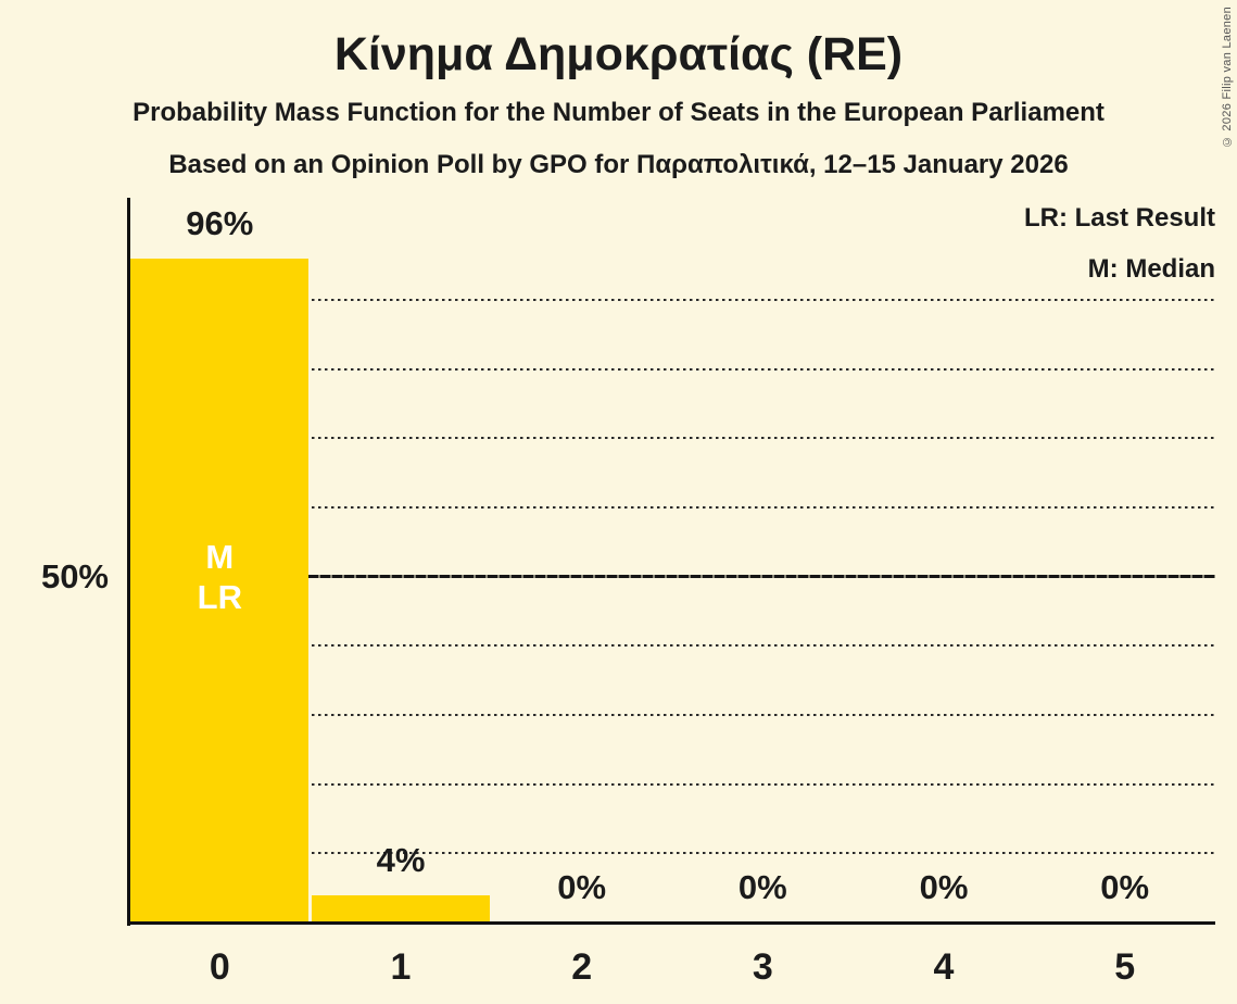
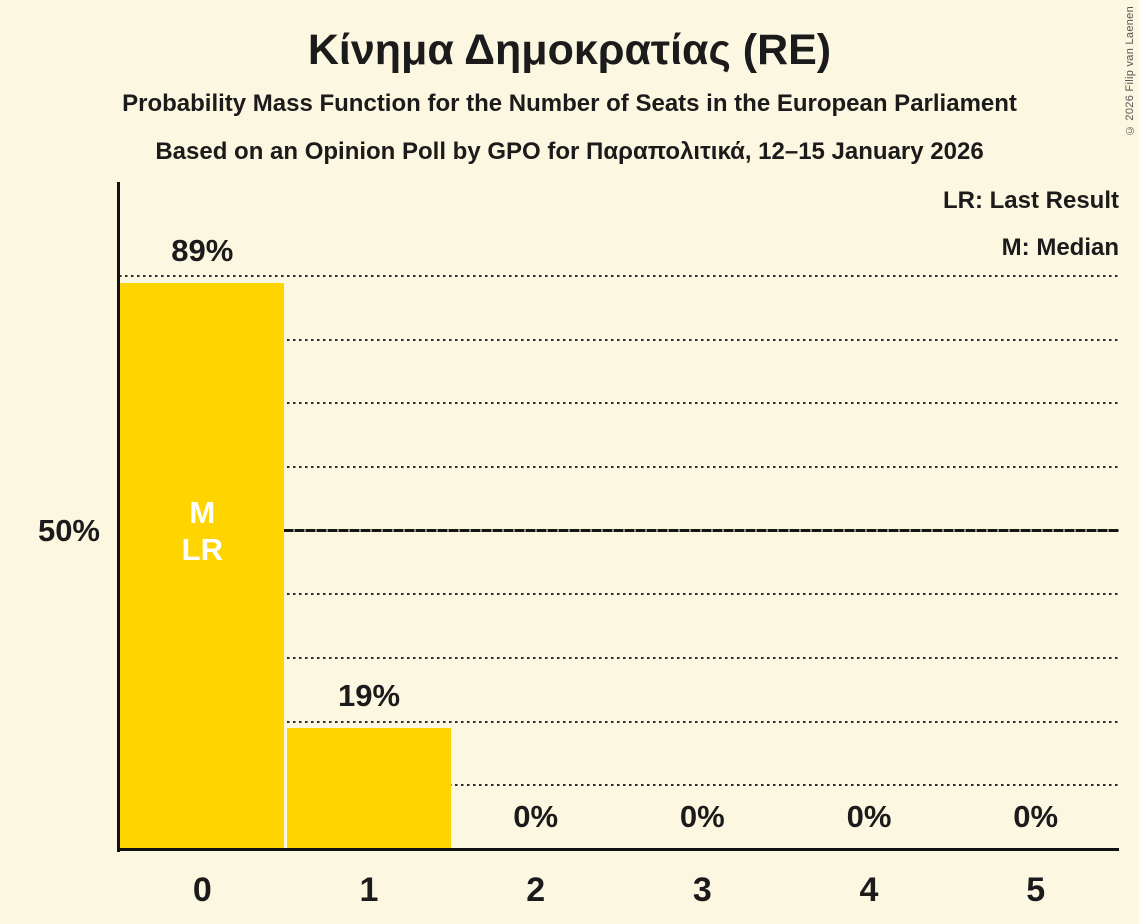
0: 96% -> 89%
1: 4% -> 19%
